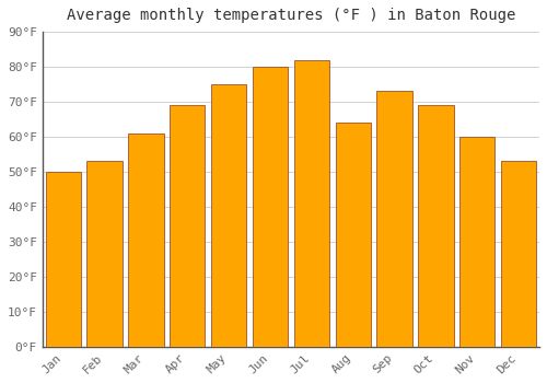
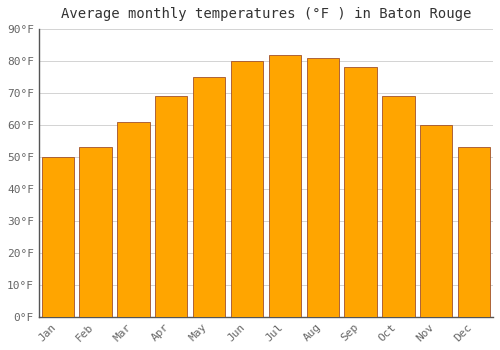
Aug: 64°F -> 81°F
Sep: 73°F -> 78°F
